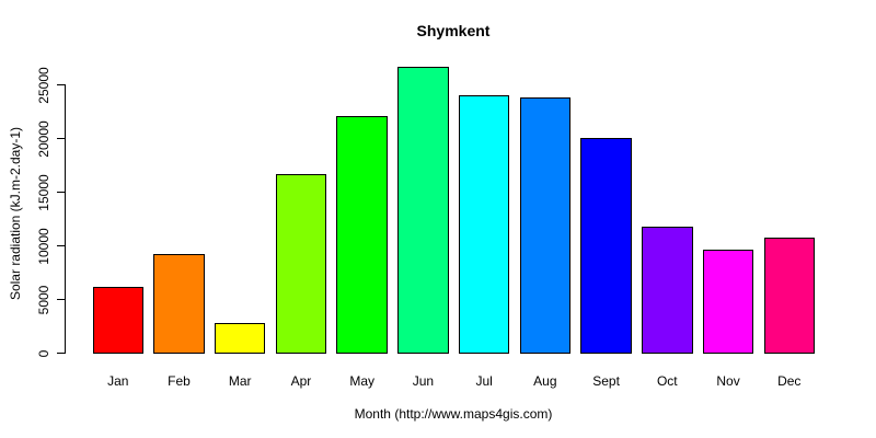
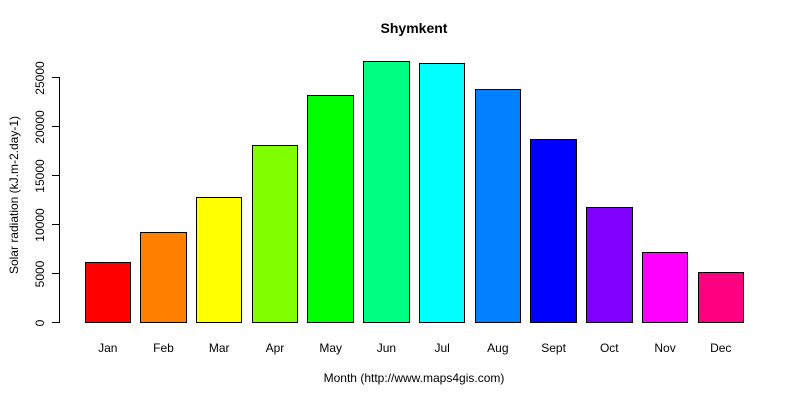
Mar: 2900 -> 12900
Apr: 16800 -> 18200
May: 22200 -> 23300
Jul: 24100 -> 26600
Sept: 20100 -> 18800
Nov: 9700 -> 7300
Dec: 10800 -> 5200
